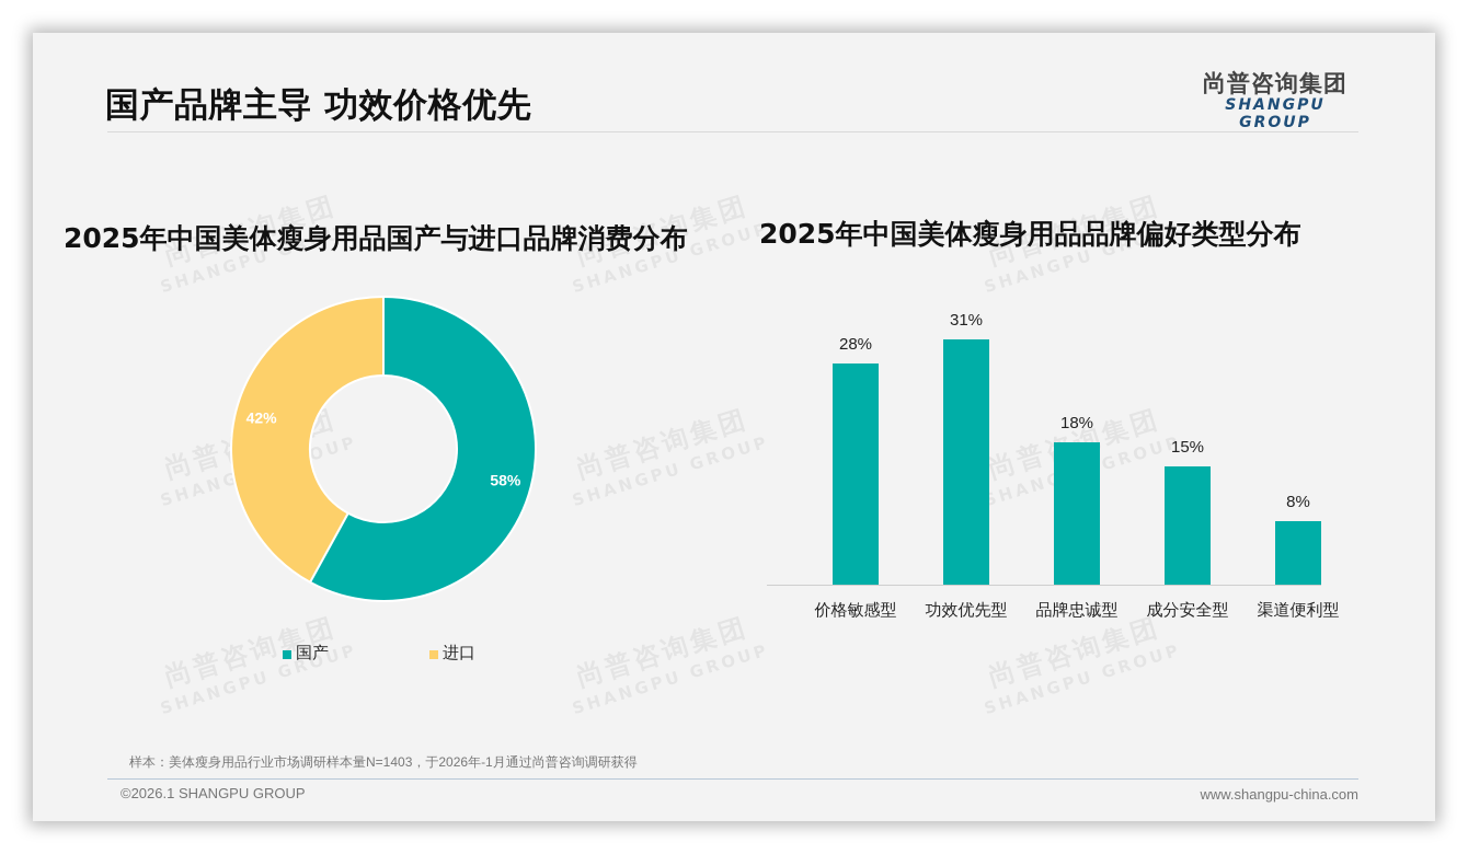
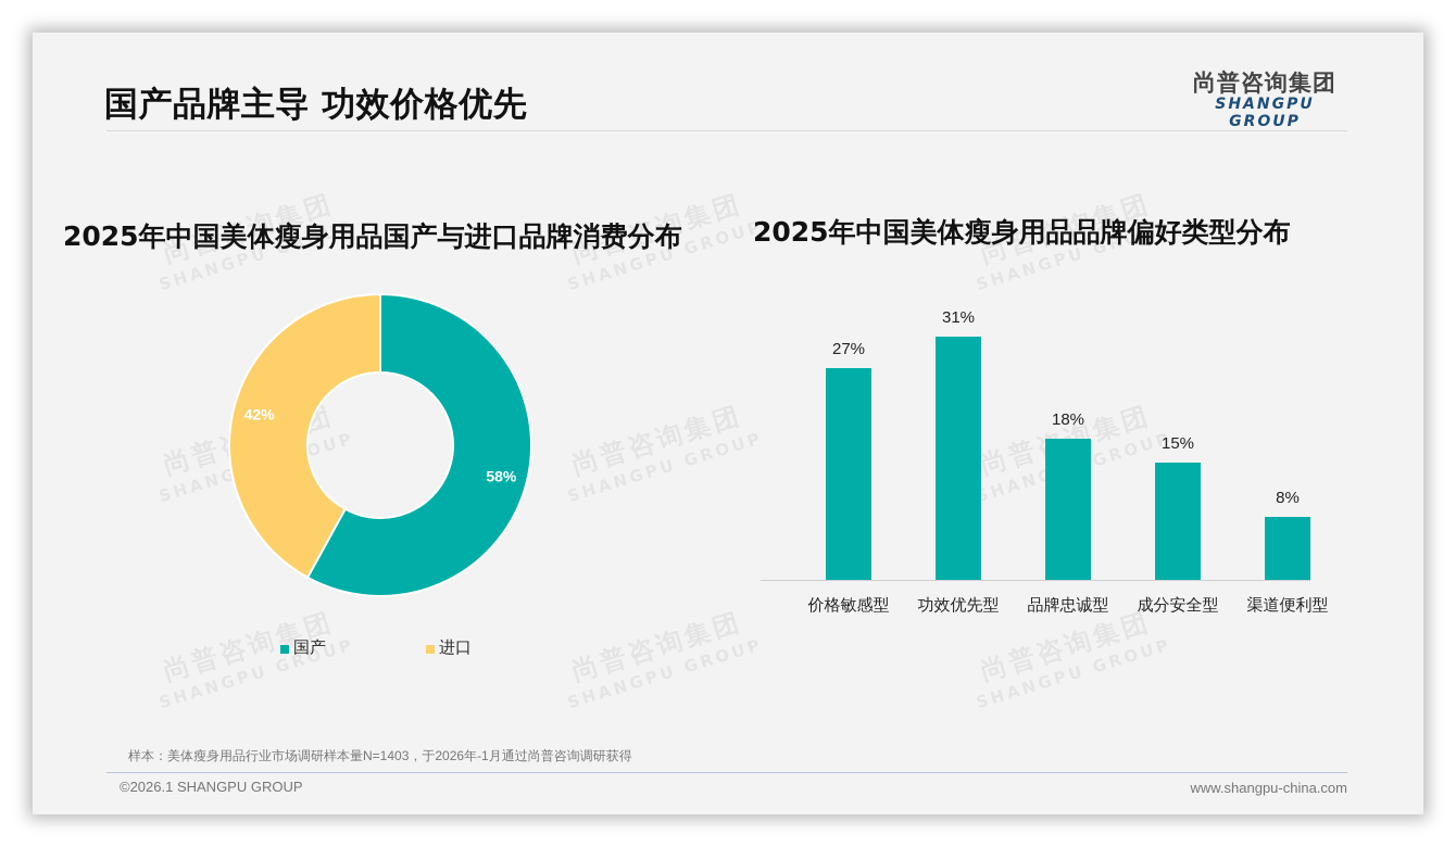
2025年中国美体瘦身用品品牌偏好类型分布/价格敏感型: 28% -> 27%
